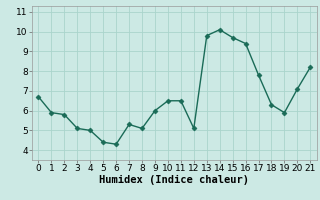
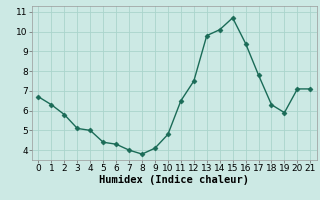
1: 5.9 -> 6.3
7: 5.3 -> 4.0
8: 5.1 -> 3.8
9: 6.0 -> 4.1
10: 6.5 -> 4.8
12: 5.1 -> 7.5
15: 9.7 -> 10.7
21: 8.2 -> 7.1
